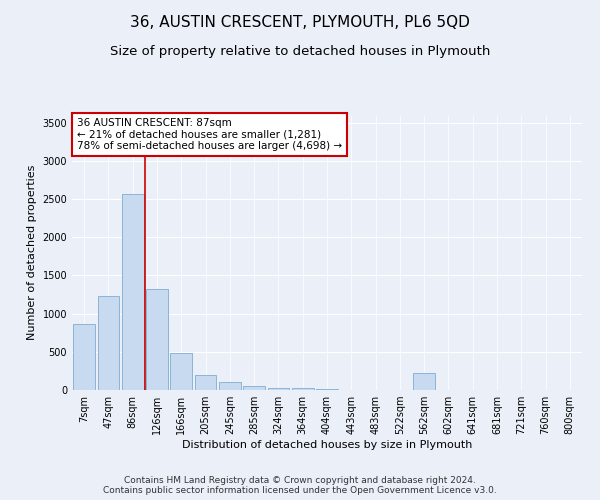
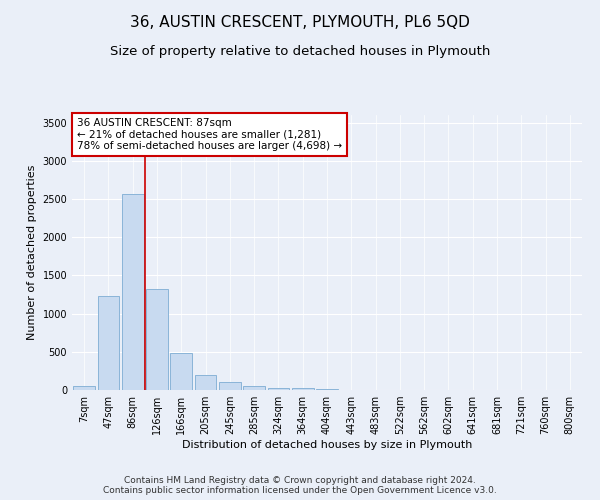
7sqm: 860 -> 50
562sqm: 220 -> 0
